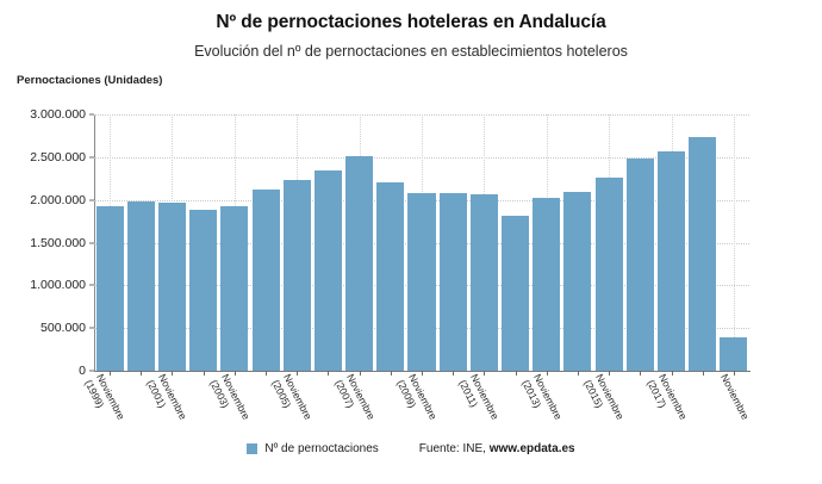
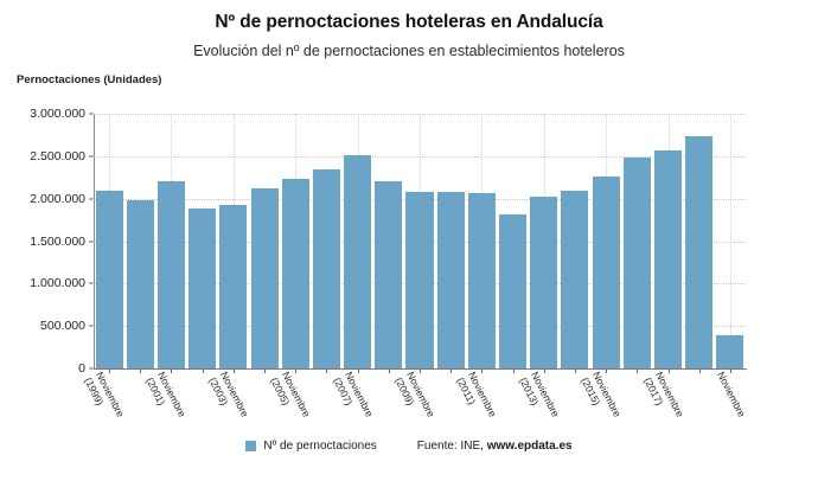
Noviembre (1999): 1900000 -> 2100000
Noviembre (2001): 2000000 -> 2200000
Noviembre: 2800000 -> 2500000
